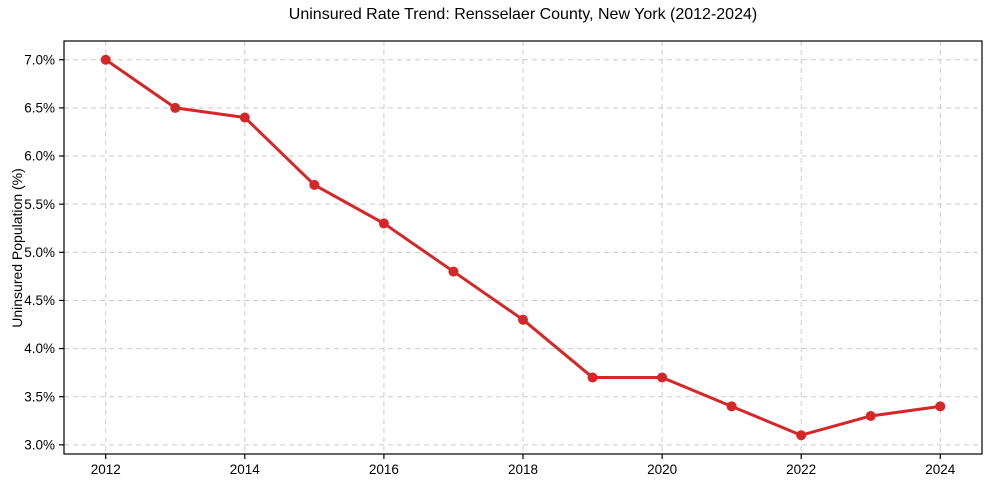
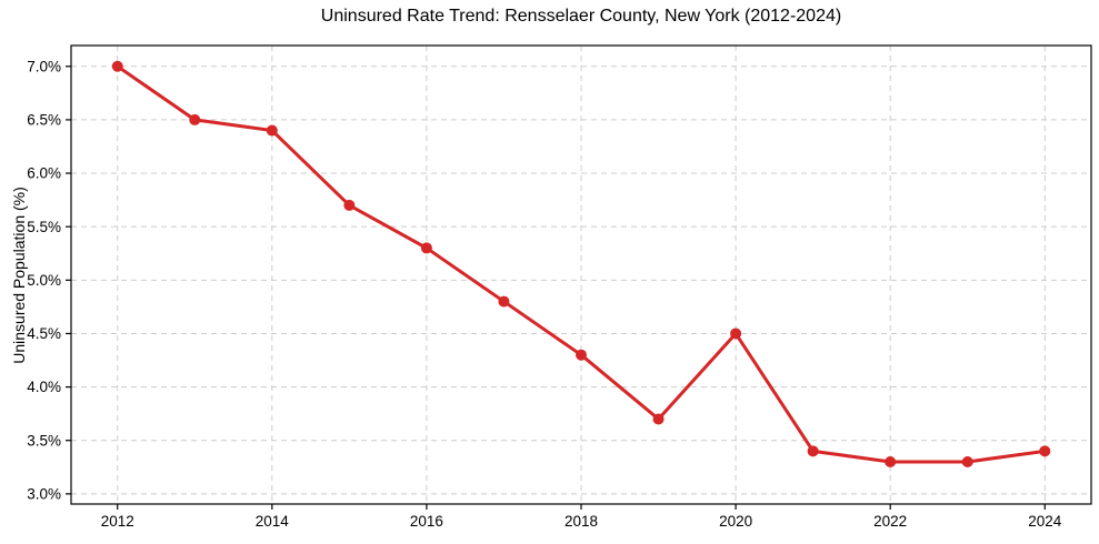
2020: 3.7% -> 4.5%
2022: 3.1% -> 3.3%
